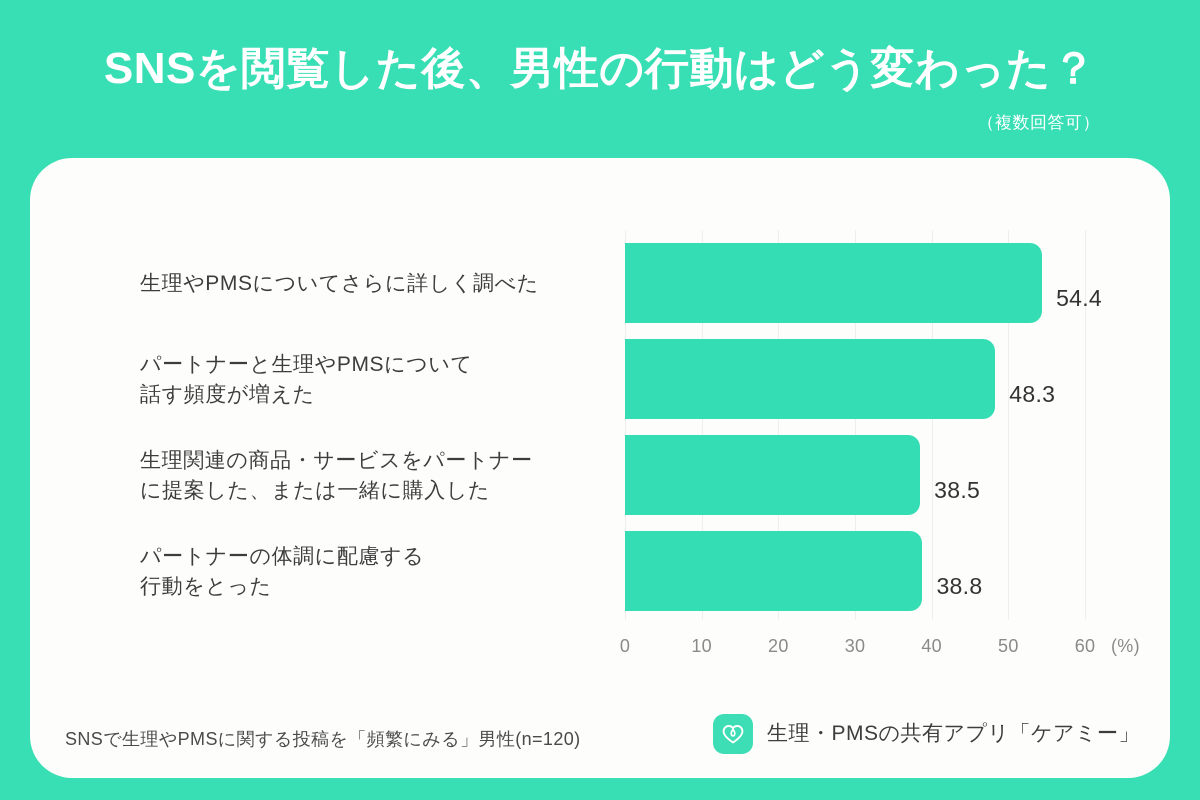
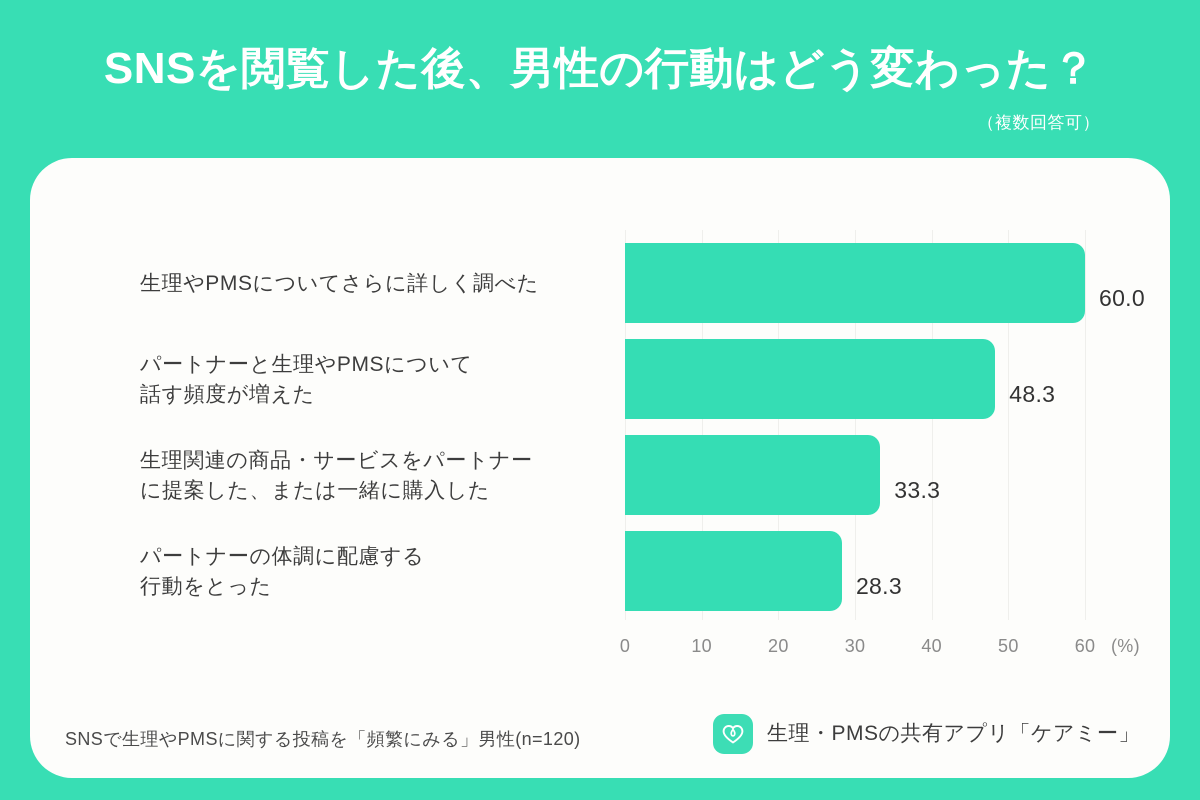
生理やPMSについてさらに詳しく調べた: 54.4 -> 60.0
生理関連の商品・サービスをパートナー に提案した、または一緒に購入した: 38.5 -> 33.3
パートナーの体調に配慮する 行動をとった: 38.8 -> 28.3
